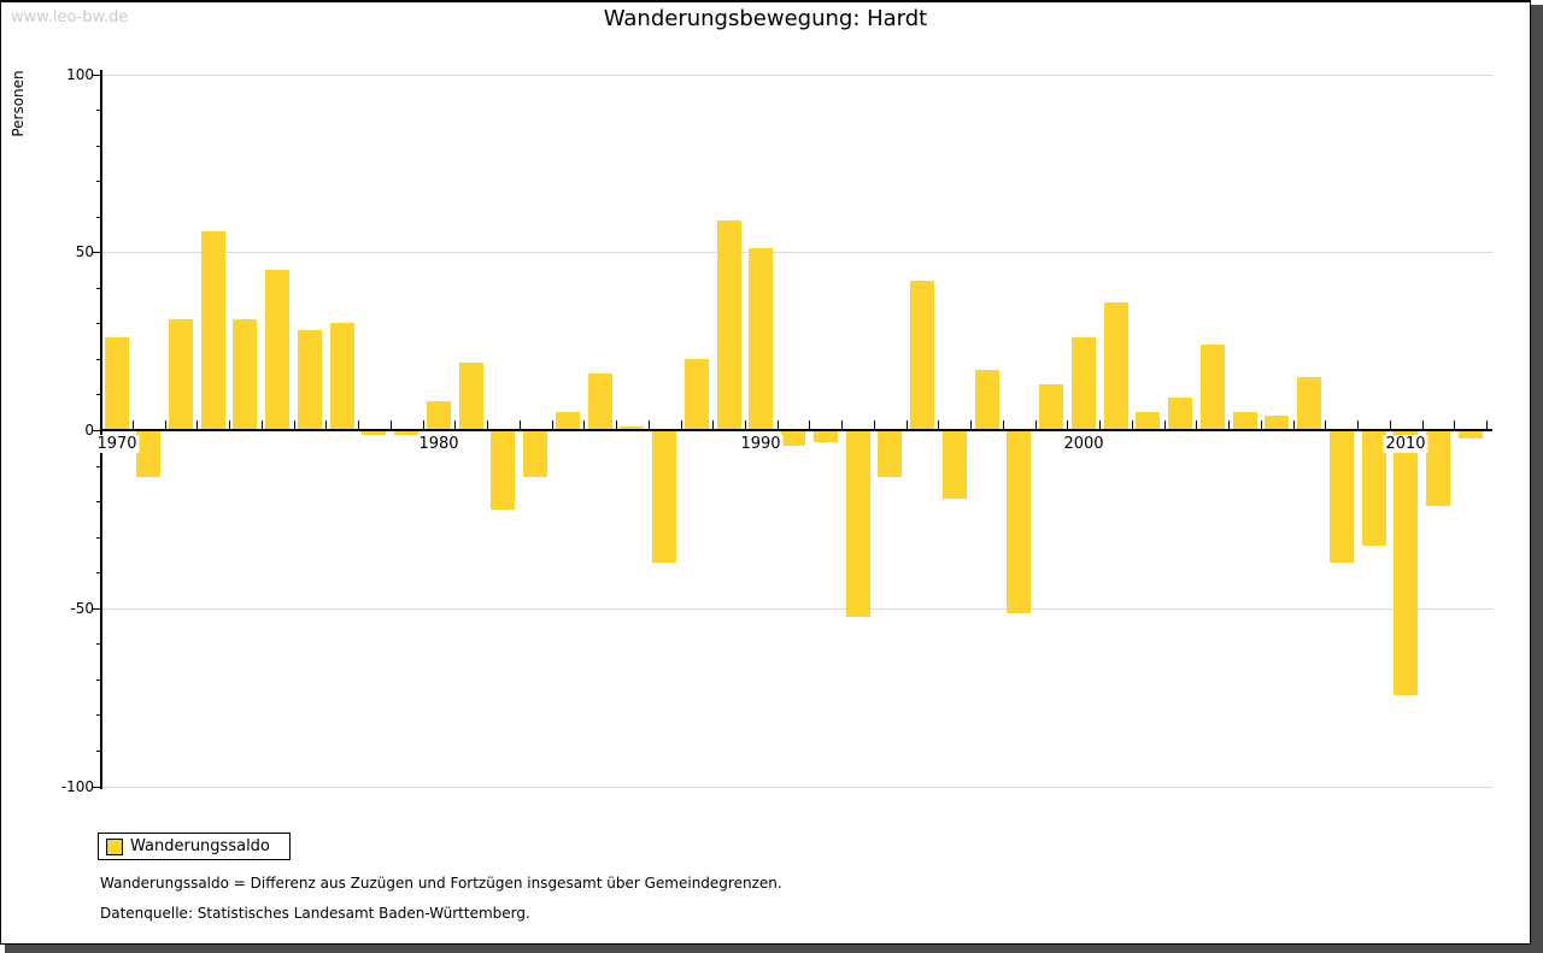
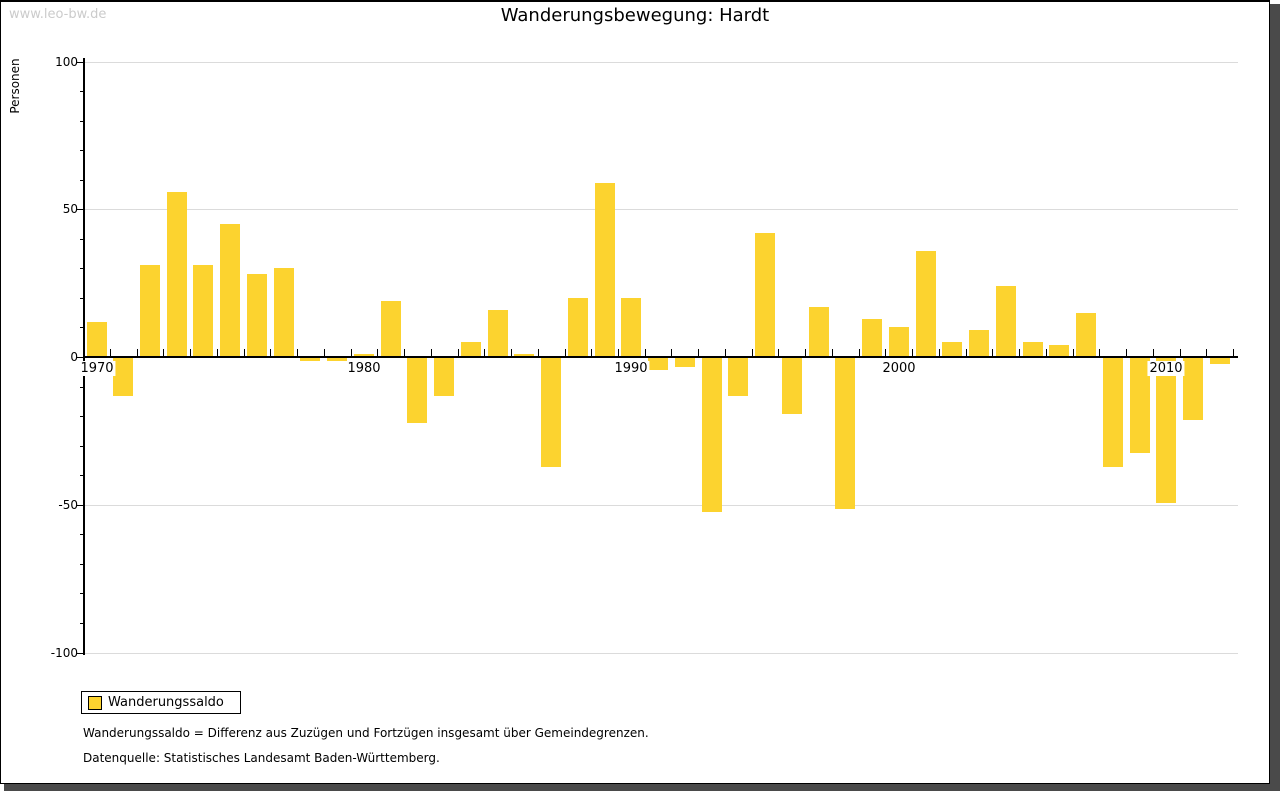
1970: 26 -> 12
1980: 8 -> 1
1990: 51 -> 20
2000: 26 -> 10
2010: -74 -> -49
